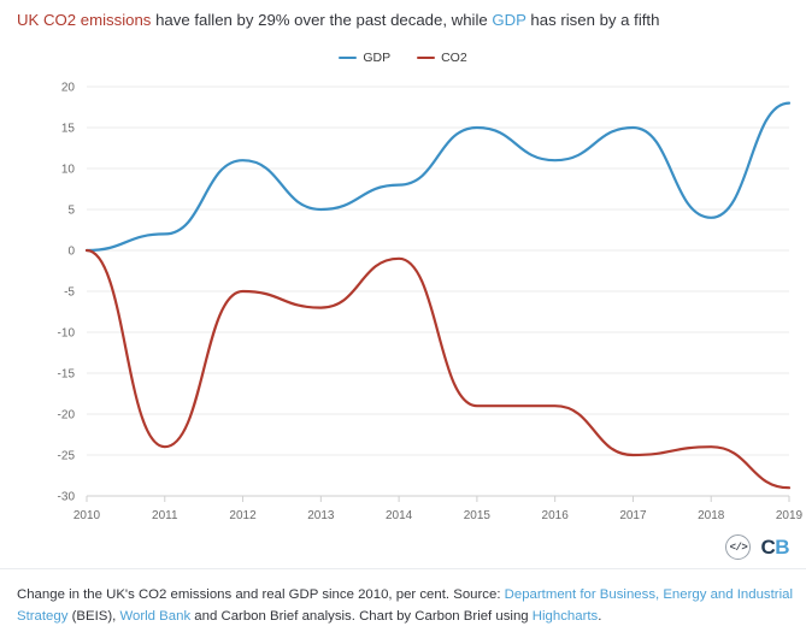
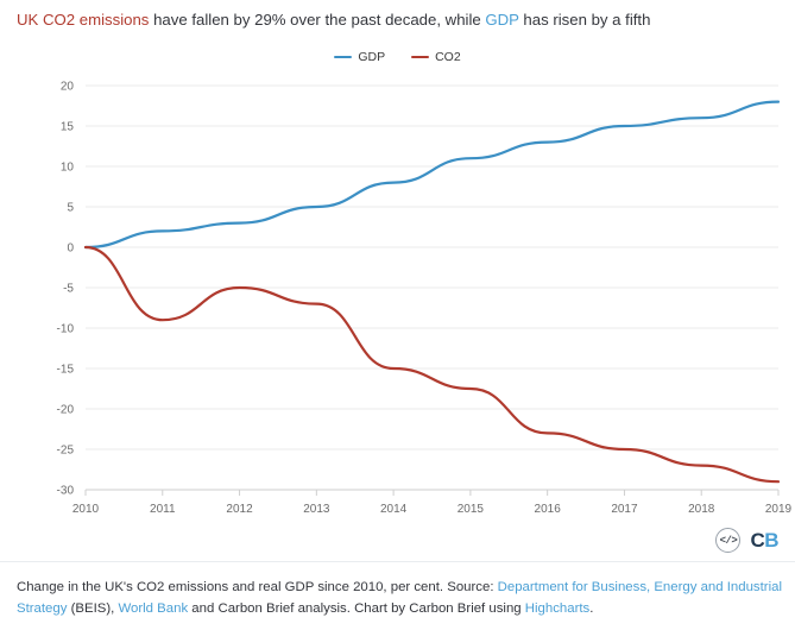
CO2/2011: -24 -> -9
GDP/2012: 11 -> 3
CO2/2014: -1 -> -15
GDP/2015: 15 -> 11
CO2/2015: -19 -> -18
GDP/2016: 11 -> 13
CO2/2016: -19 -> -23
GDP/2018: 4 -> 16
CO2/2018: -24 -> -27
